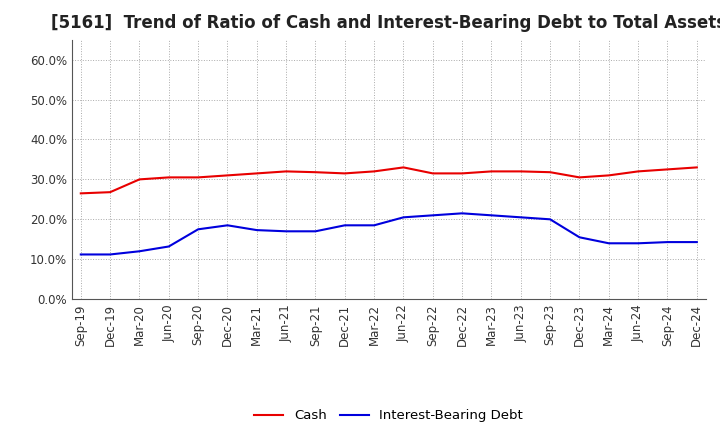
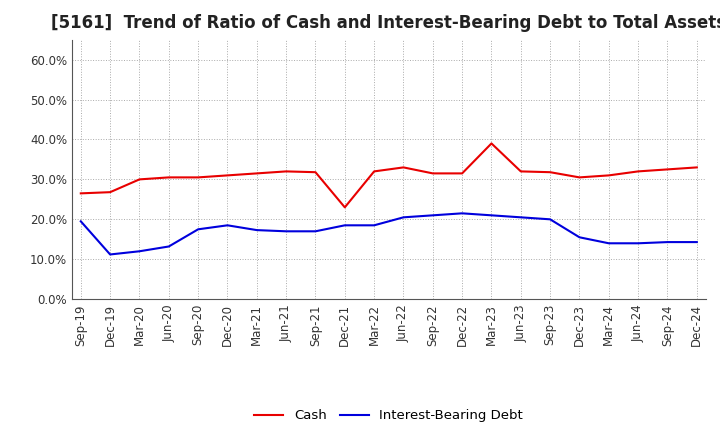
Interest-Bearing Debt/Sep-19: 11.2% -> 19.5%
Cash/Dec-21: 31.5% -> 23.0%
Cash/Mar-23: 32.0% -> 39.0%
